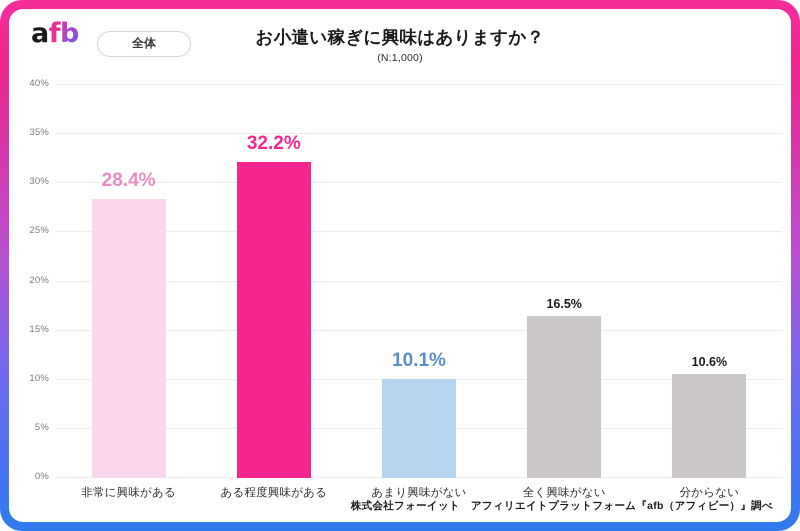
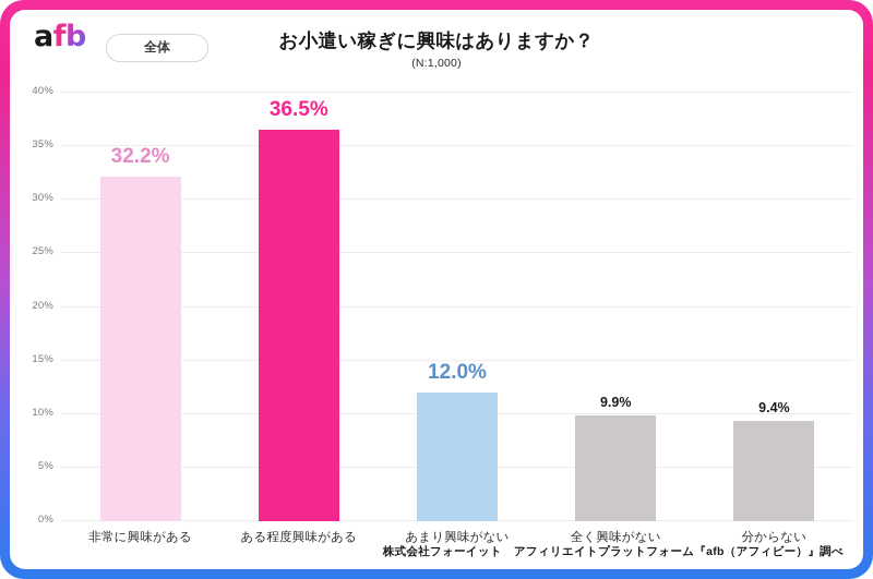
非常に興味がある: 28.4% -> 32.2%
ある程度興味がある: 32.2% -> 36.5%
あまり興味がない: 10.1% -> 12.0%
全く興味がない: 16.5% -> 9.9%
分からない: 10.6% -> 9.4%
